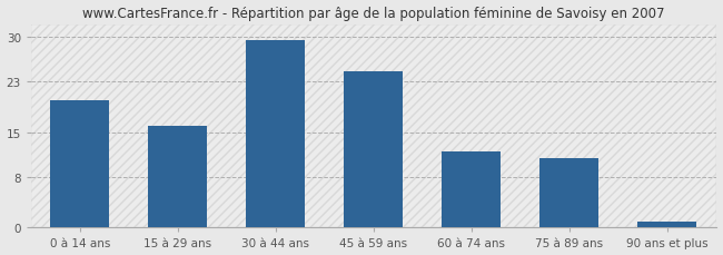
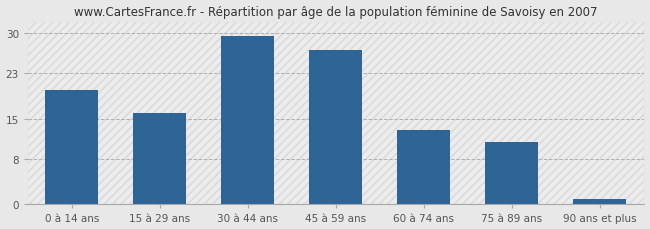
45 à 59 ans: 24.5 -> 27.0
60 à 74 ans: 12.0 -> 13.0
